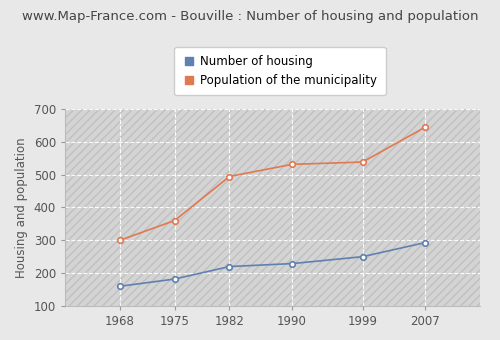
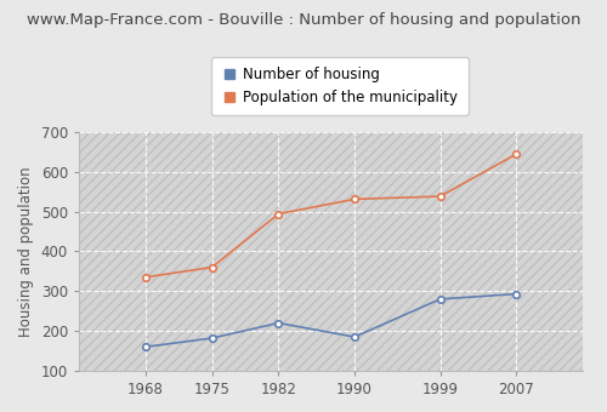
Population of the municipality/1968: 300 -> 335
Number of housing/1990: 229 -> 185
Number of housing/1999: 250 -> 280
